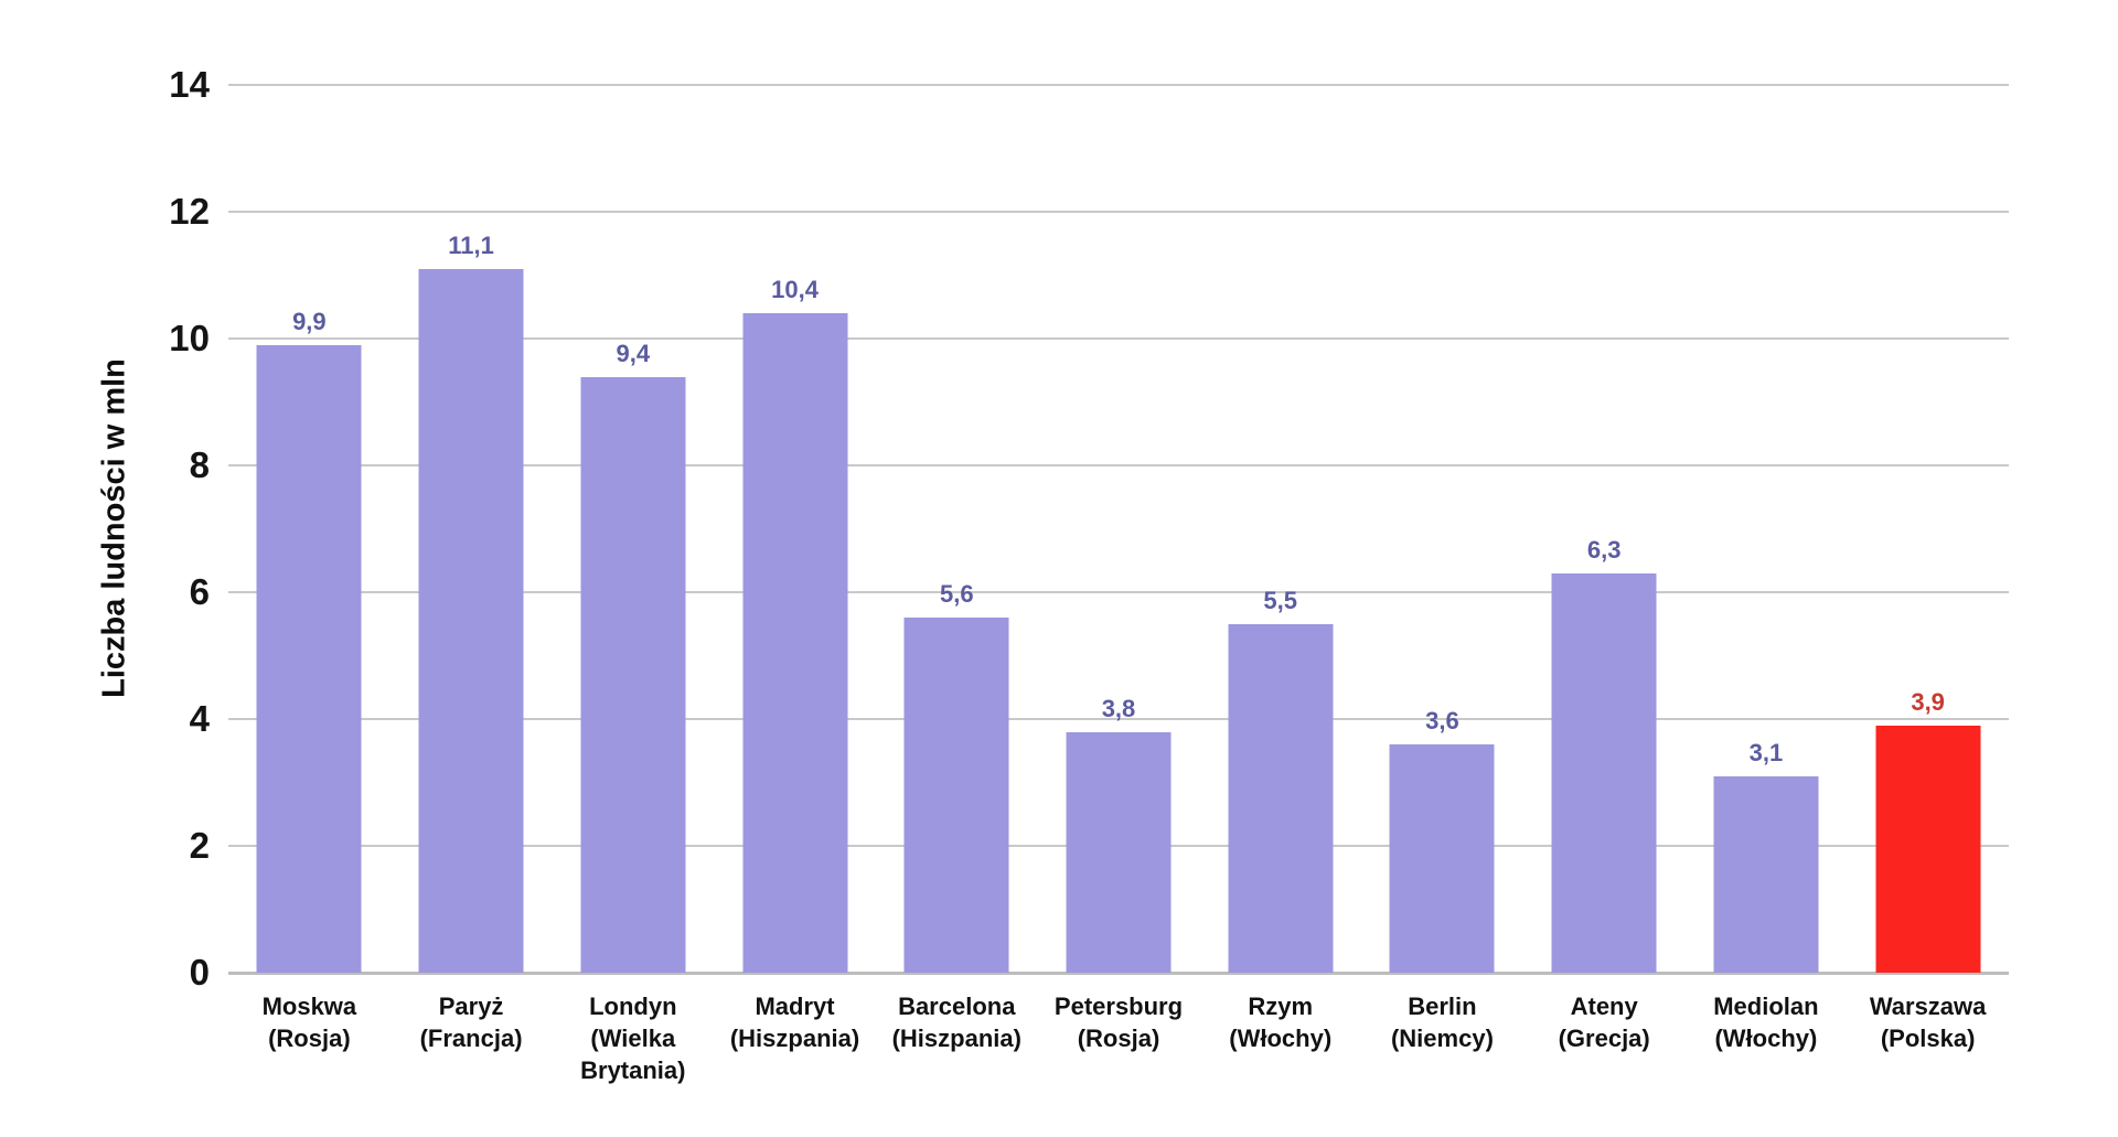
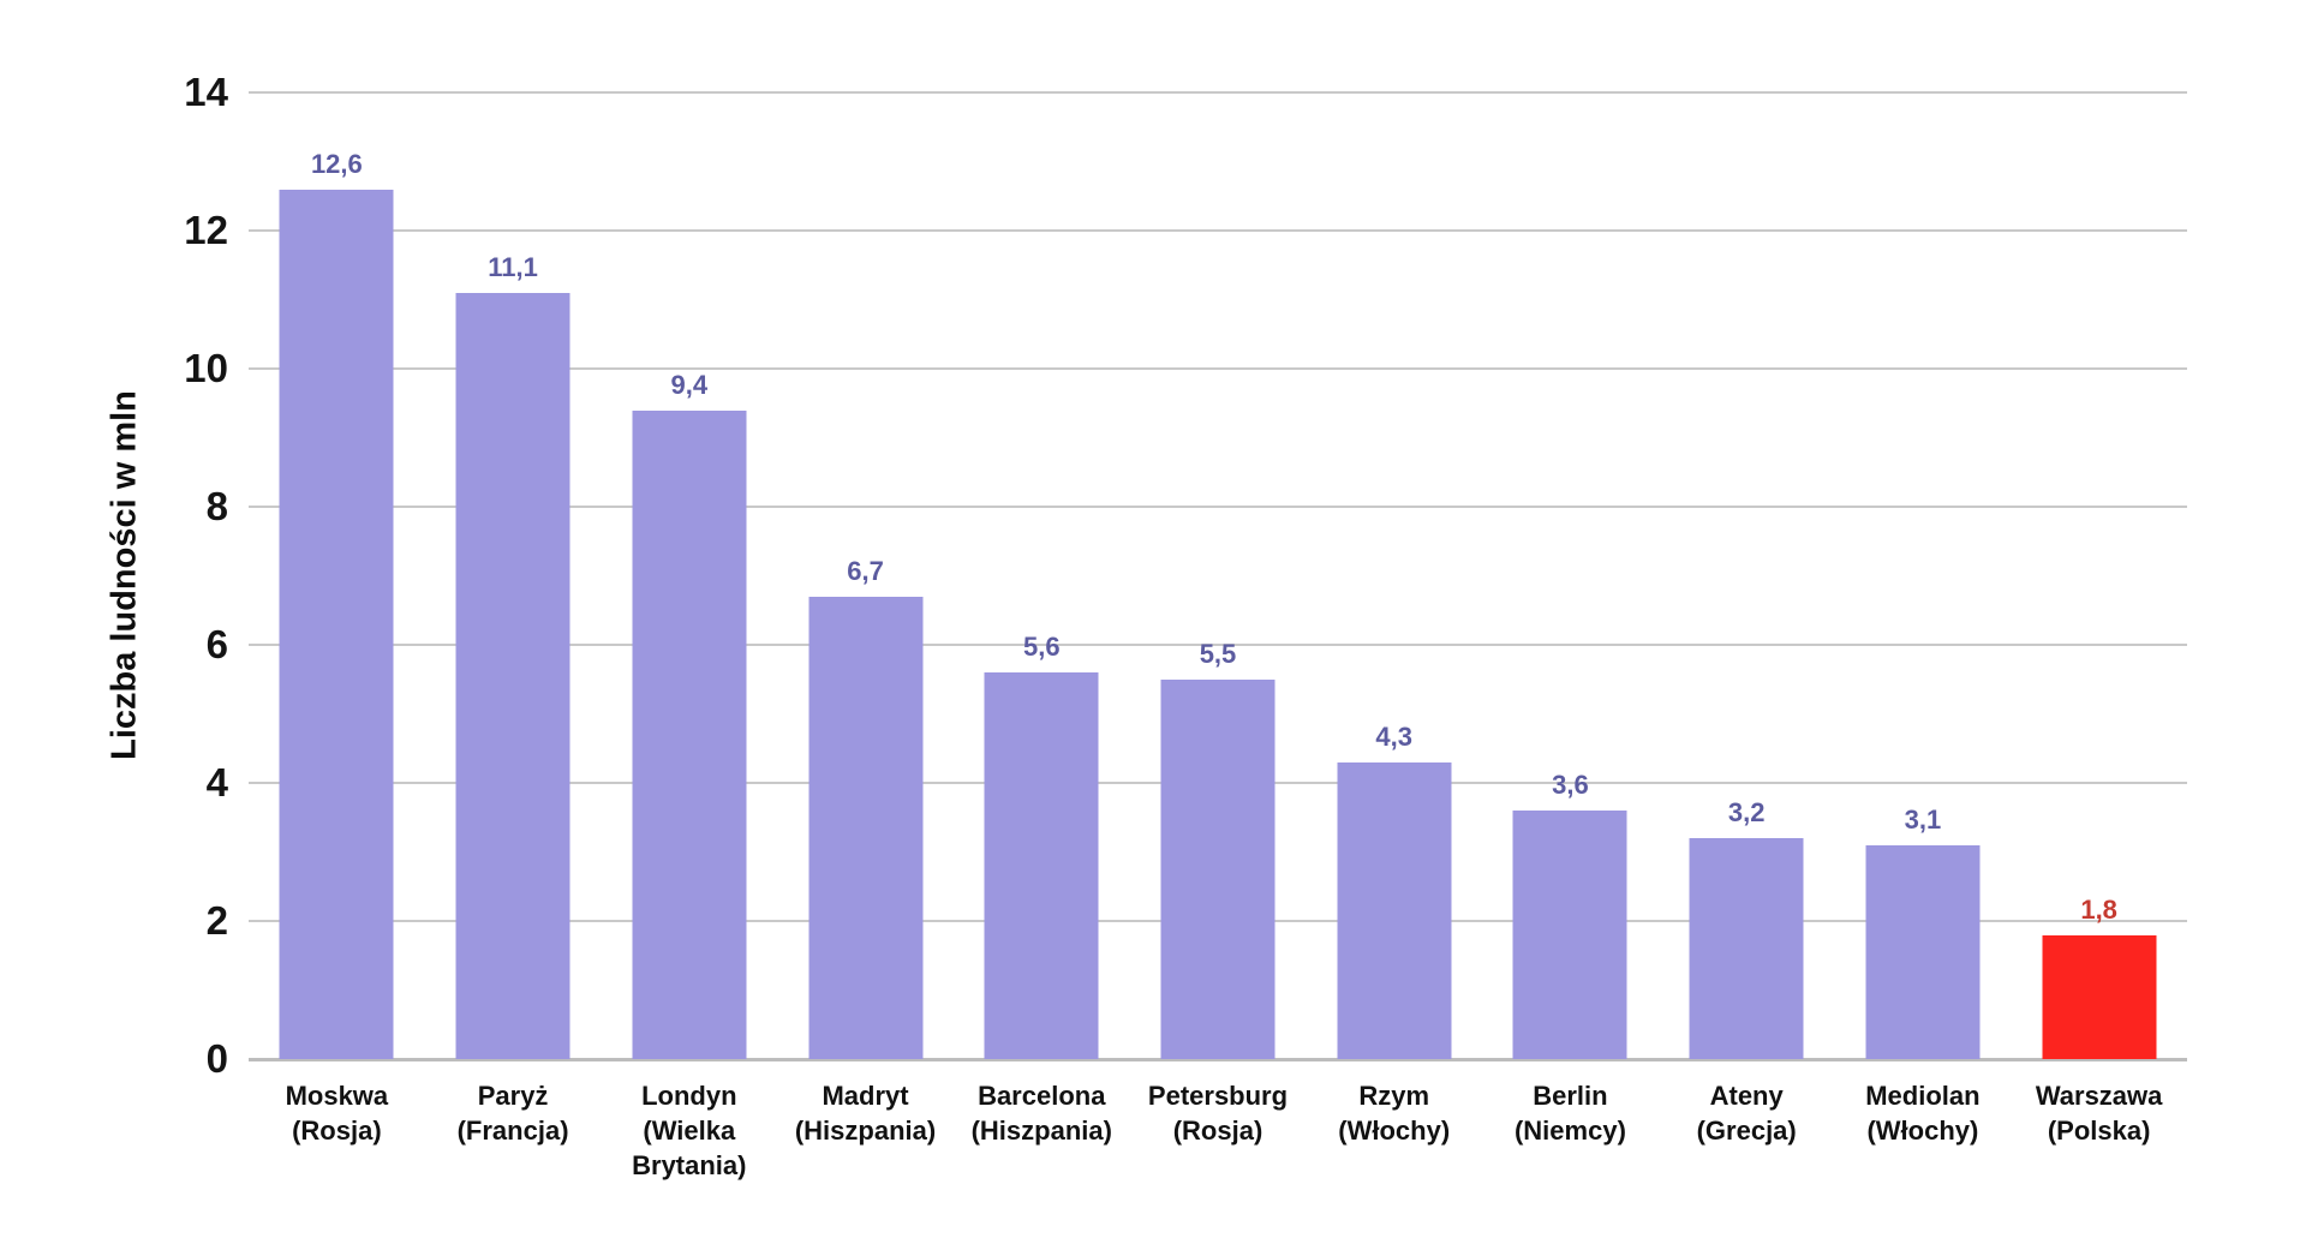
Moskwa (Rosja): 9,9 -> 12,6
Madryt (Hiszpania): 10,4 -> 6,7
Petersburg (Rosja): 3,8 -> 5,5
Rzym (Włochy): 5,5 -> 4,3
Ateny (Grecja): 6,3 -> 3,2
Warszawa (Polska): 3,9 -> 1,8
